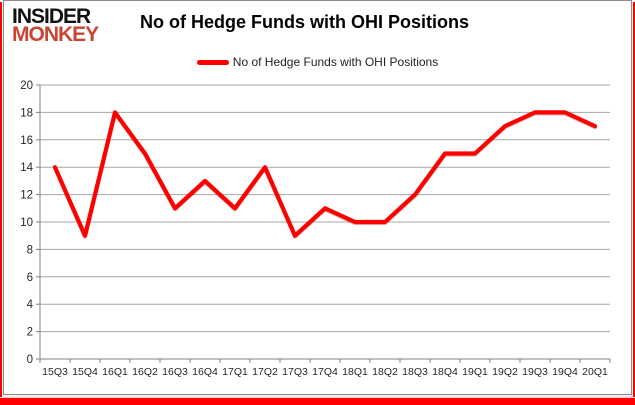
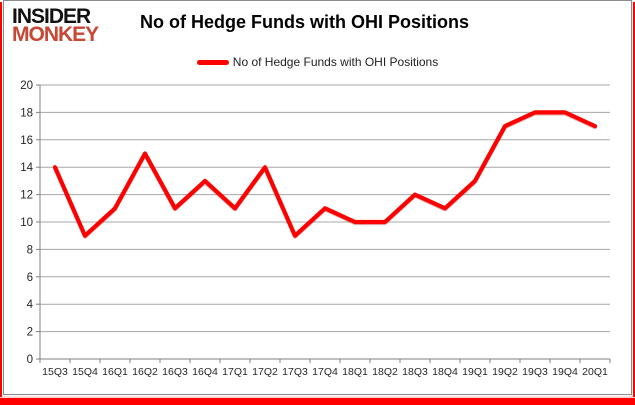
16Q1: 18 -> 11
18Q4: 15 -> 11
19Q1: 15 -> 13
